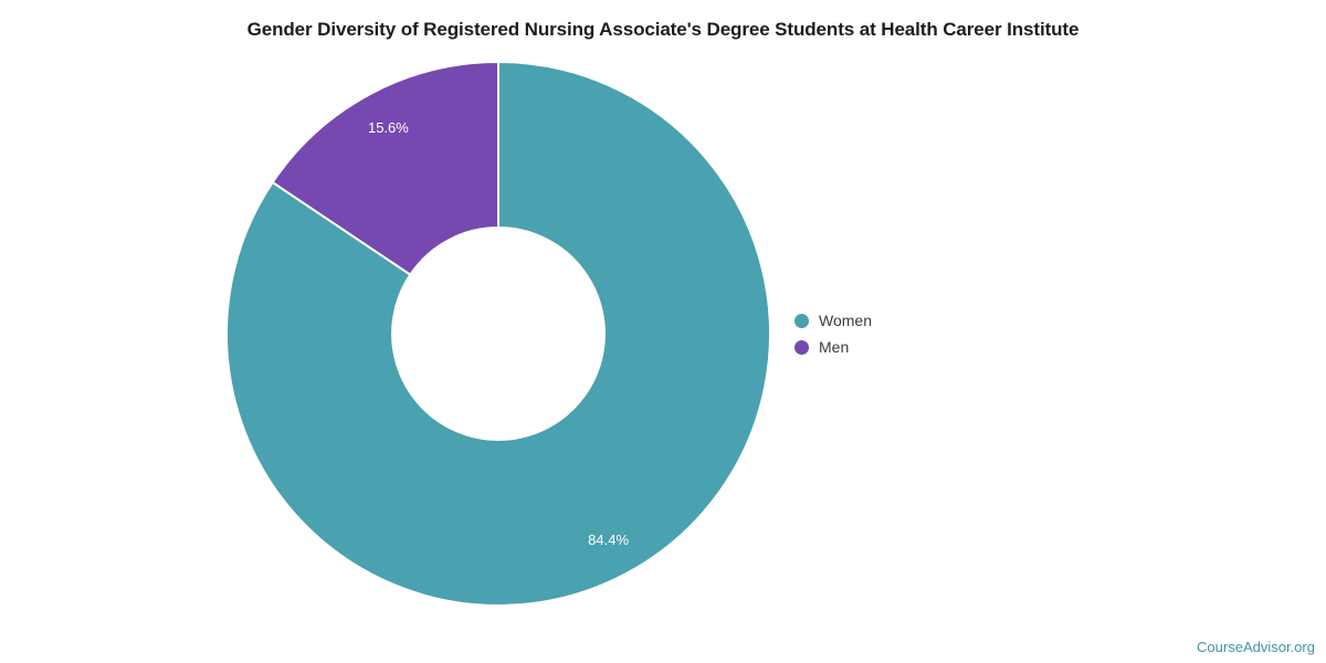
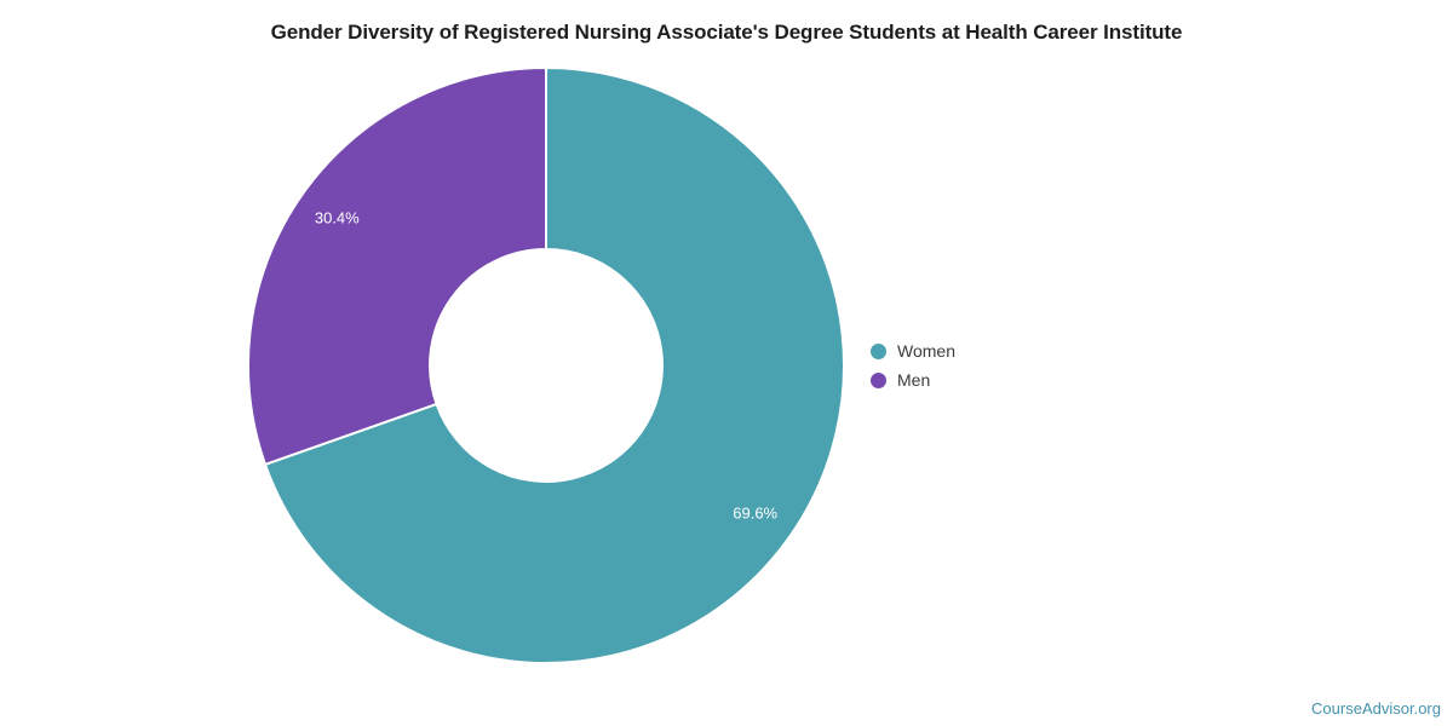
Women: 84.4% -> 69.6%
Men: 15.6% -> 30.4%
